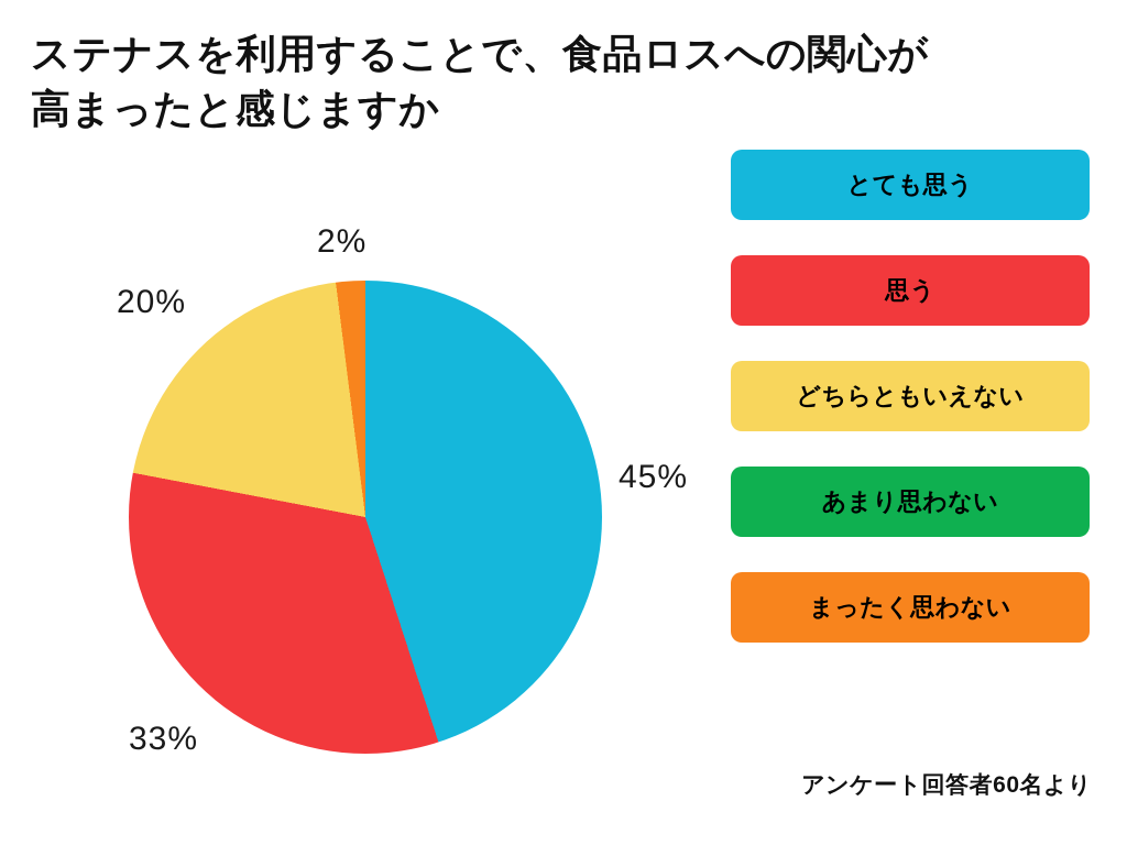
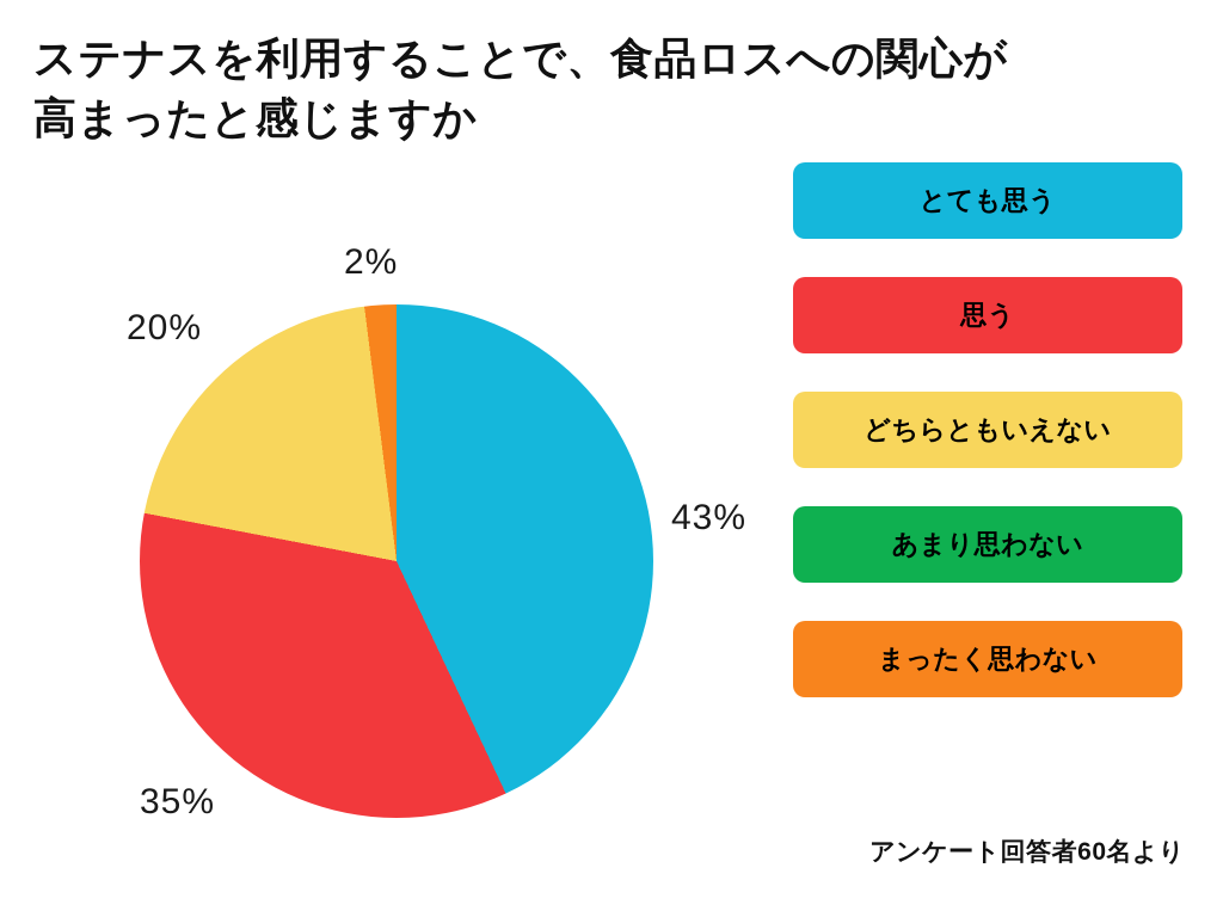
とても思う: 45% -> 43%
思う: 33% -> 35%
